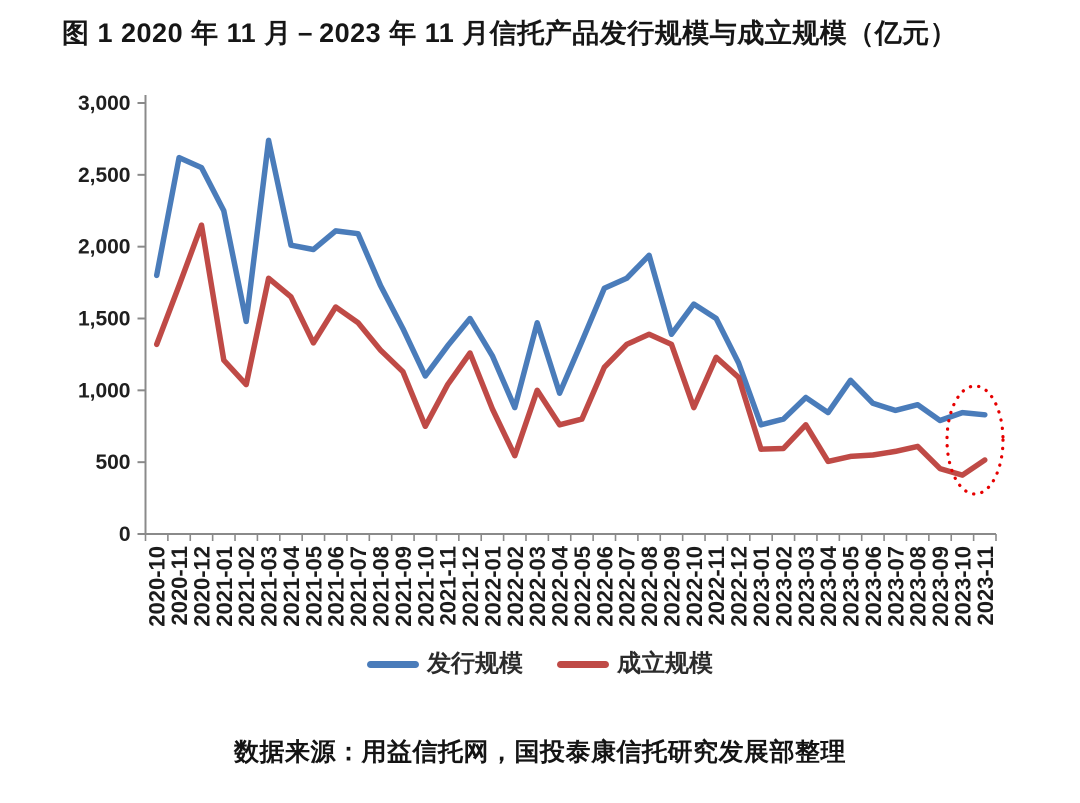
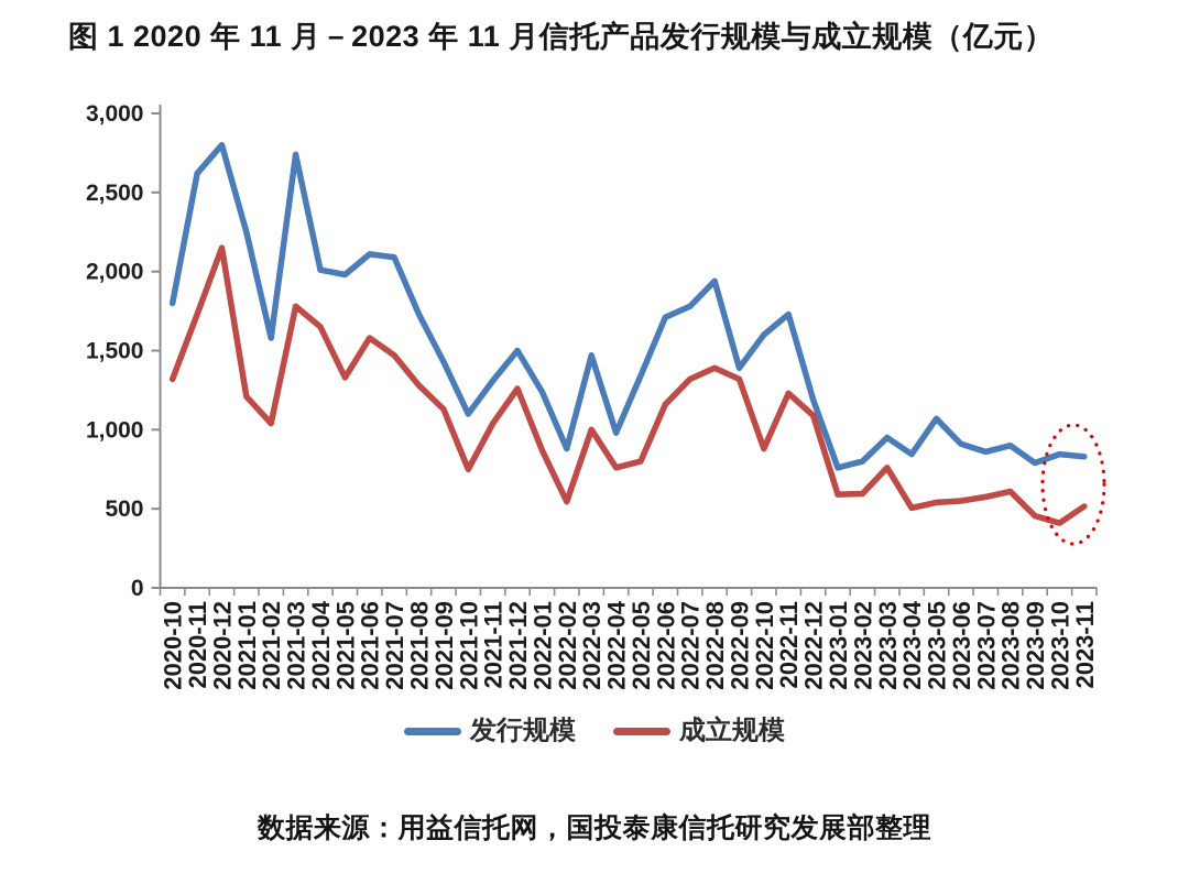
发行规模/2020-12: 2550 -> 2800
发行规模/2021-02: 1480 -> 1580
发行规模/2022-11: 1500 -> 1730
